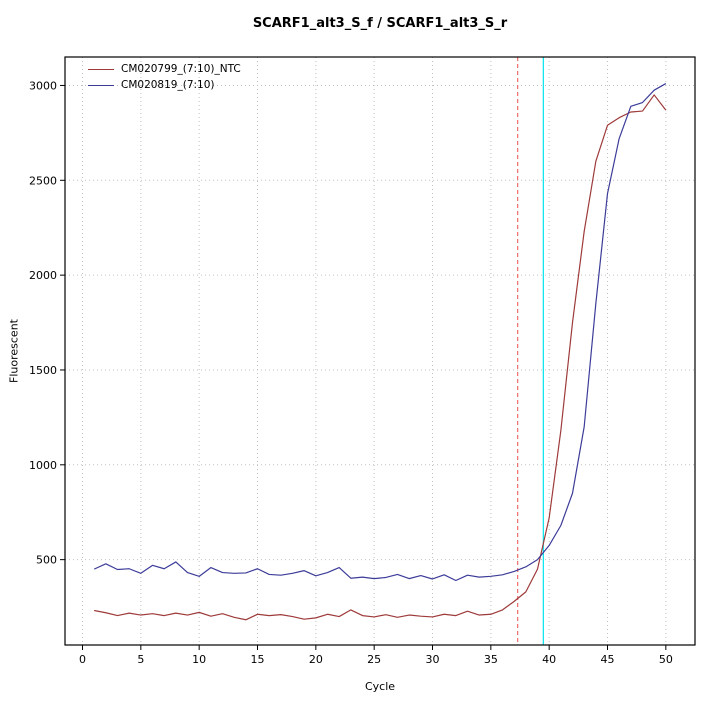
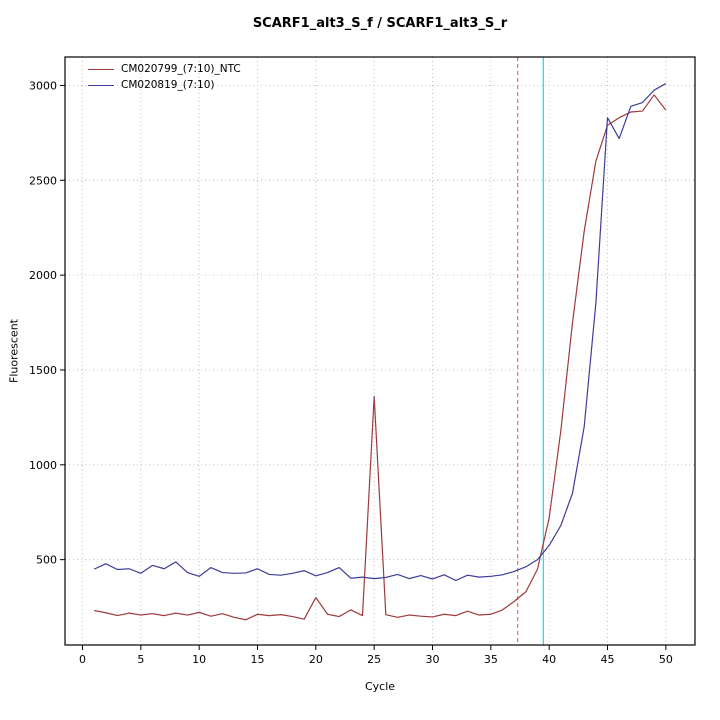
CM020799_(7:10)_NTC/20: 190 -> 300
CM020799_(7:10)_NTC/25: 200 -> 1360
CM020819_(7:10)/45: 2430 -> 2830
